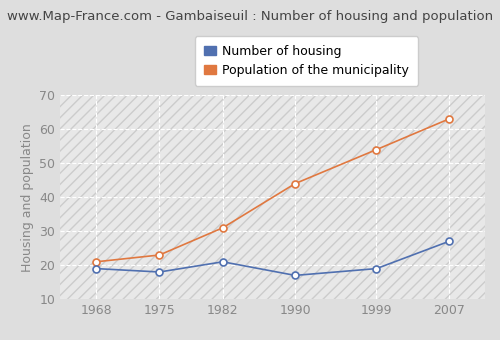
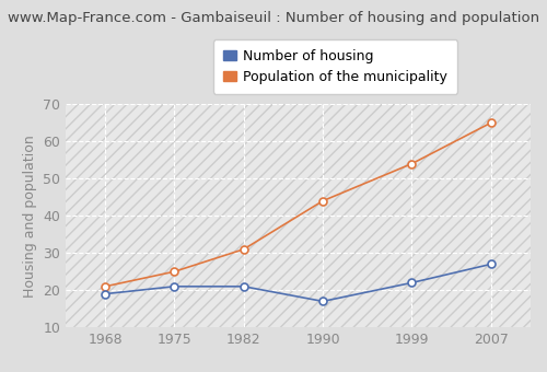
Number of housing/1975: 18 -> 21
Population of the municipality/1975: 23 -> 25
Number of housing/1999: 19 -> 22
Population of the municipality/2007: 63 -> 65
